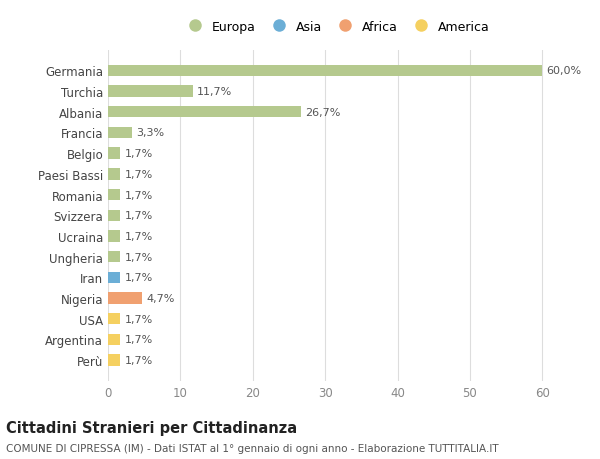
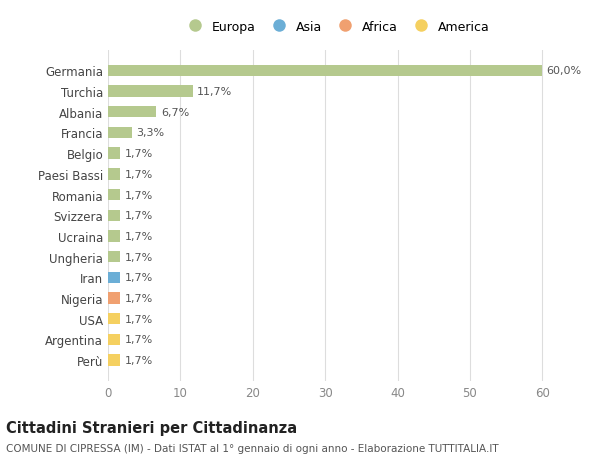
Albania: 26,7% -> 6,7%
Nigeria: 4,7% -> 1,7%
